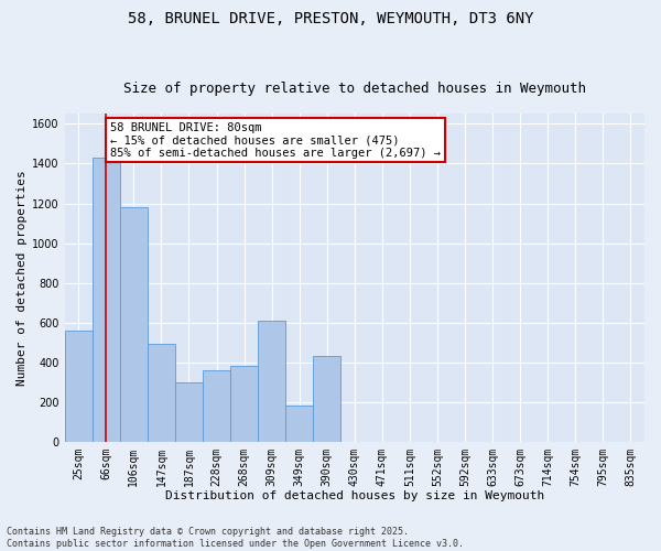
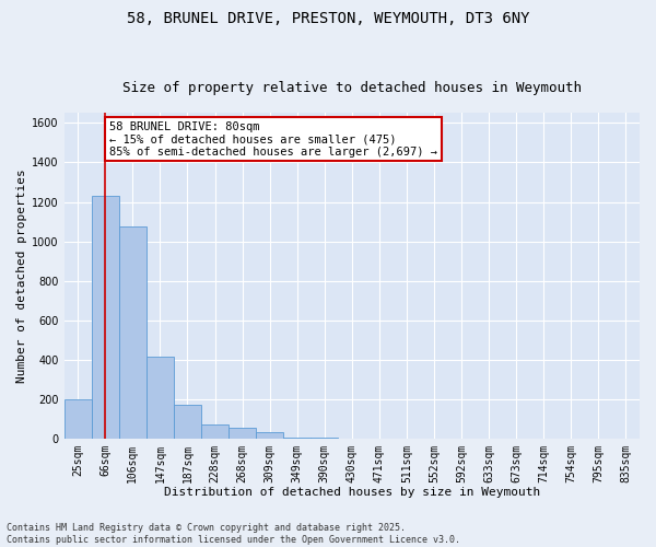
25sqm: 560 -> 200
66sqm: 1430 -> 1230
106sqm: 1180 -> 1080
147sqm: 490 -> 420
187sqm: 300 -> 170
228sqm: 360 -> 70
268sqm: 380 -> 60
309sqm: 610 -> 30
349sqm: 180 -> 0
390sqm: 430 -> 0
